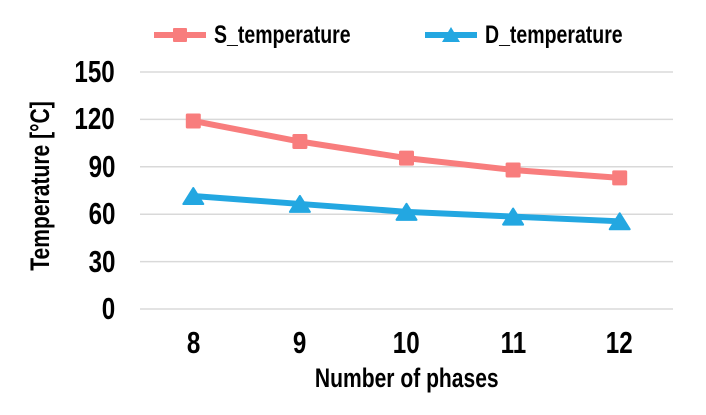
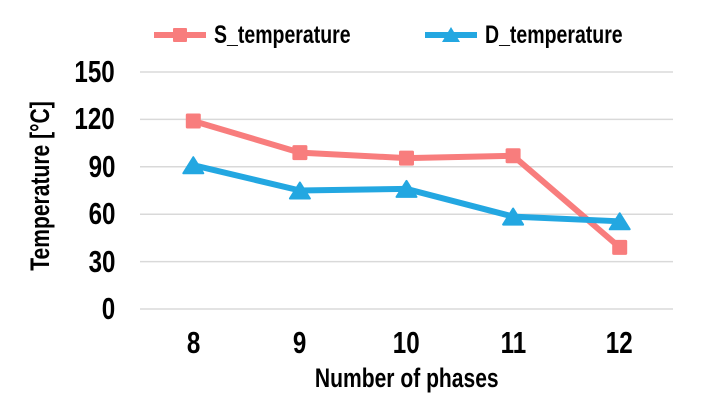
D_temperature/8: 72 -> 91
S_temperature/9: 106 -> 99
D_temperature/9: 66 -> 75
D_temperature/10: 62 -> 76
S_temperature/11: 88 -> 97
S_temperature/12: 83 -> 39
